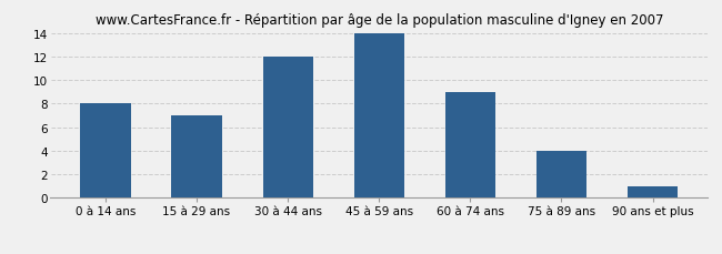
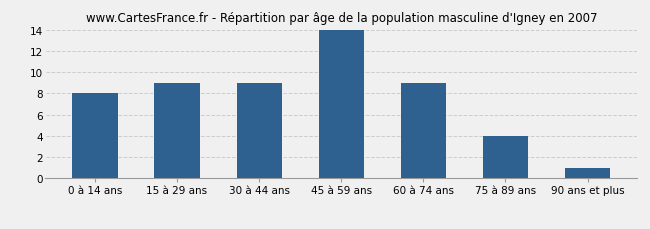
15 à 29 ans: 7 -> 9
30 à 44 ans: 12 -> 9
